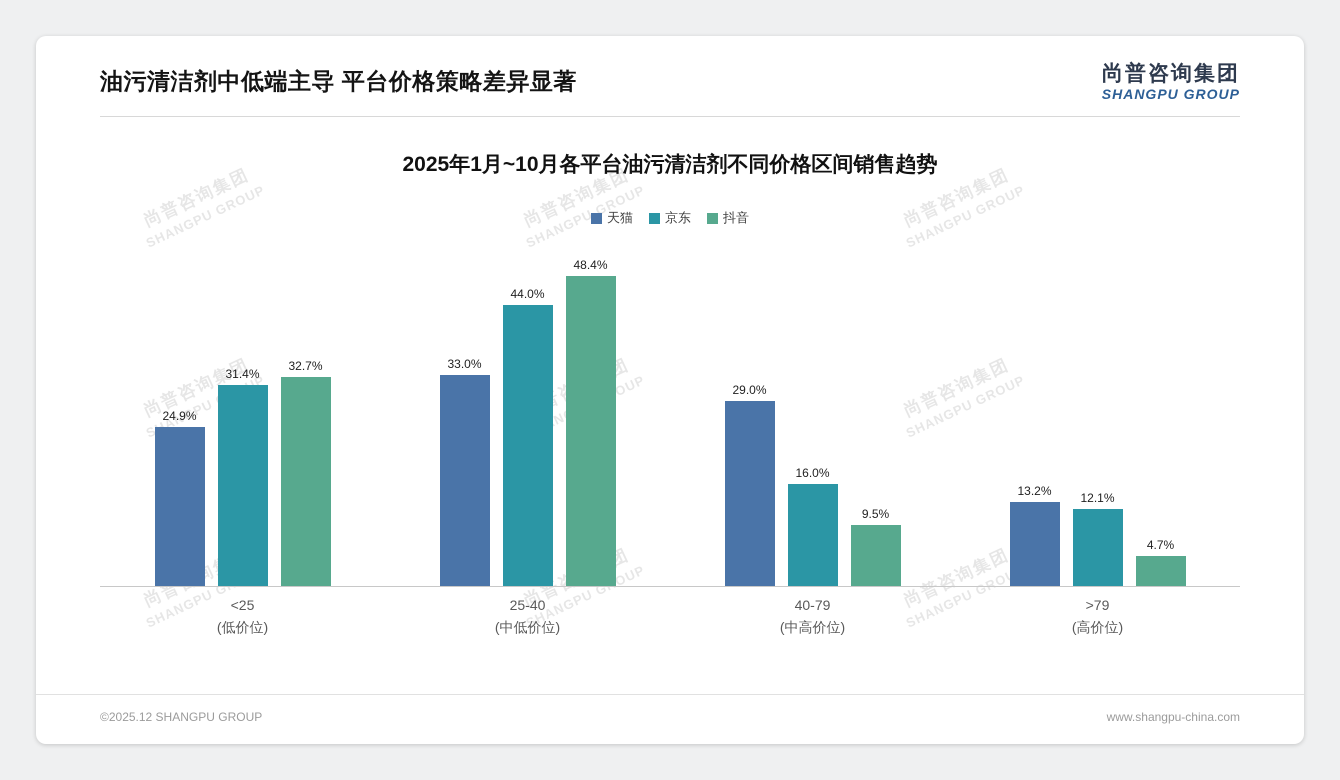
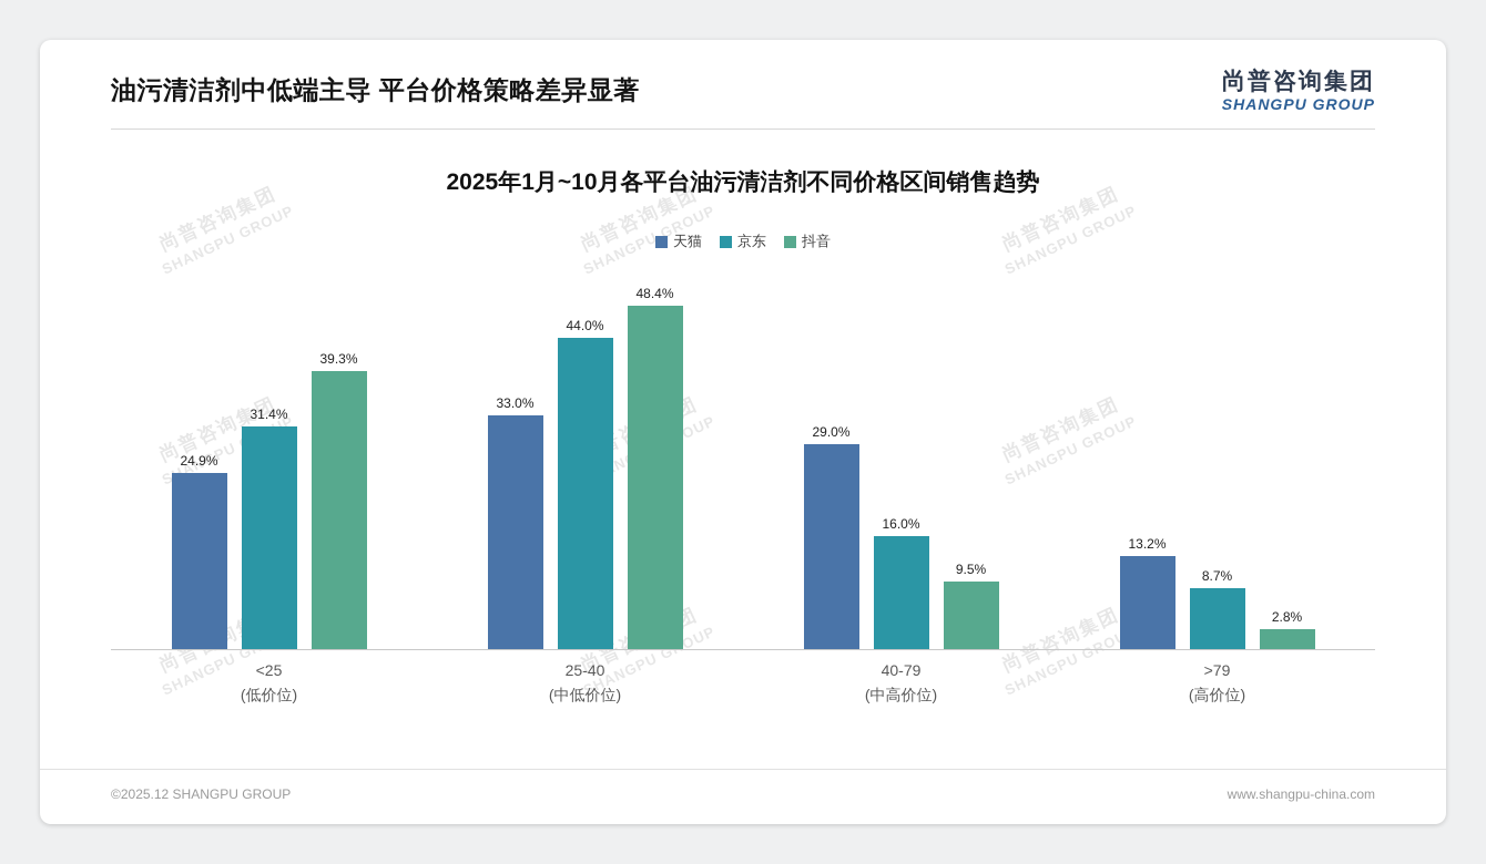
抖音/<25: 32.7% -> 39.3%
京东/>79: 12.1% -> 8.7%
抖音/>79: 4.7% -> 2.8%
